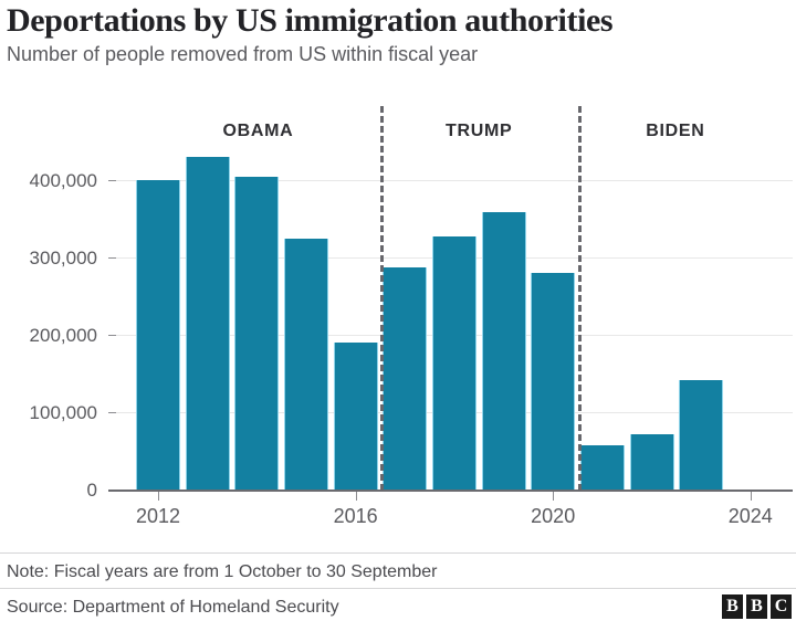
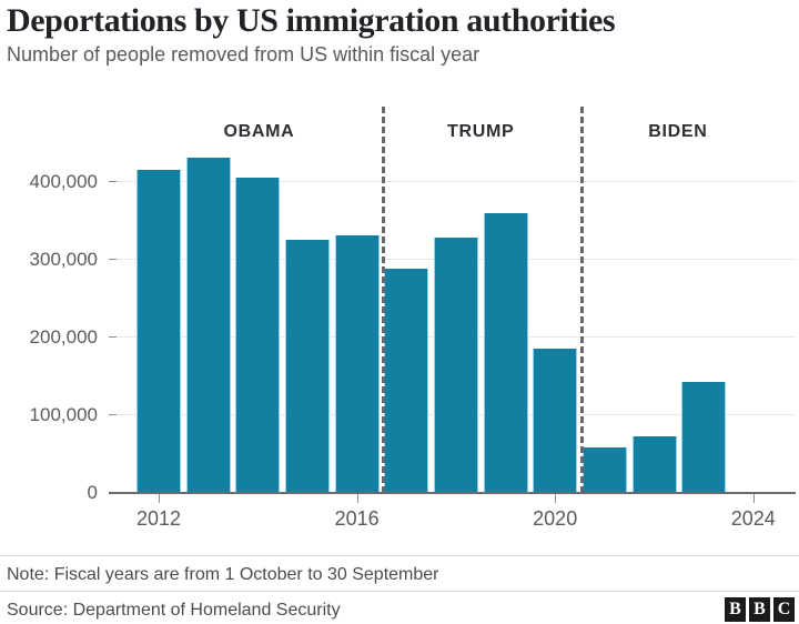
2012: 400000 -> 420000
2016: 190000 -> 330000
2020: 280000 -> 180000
